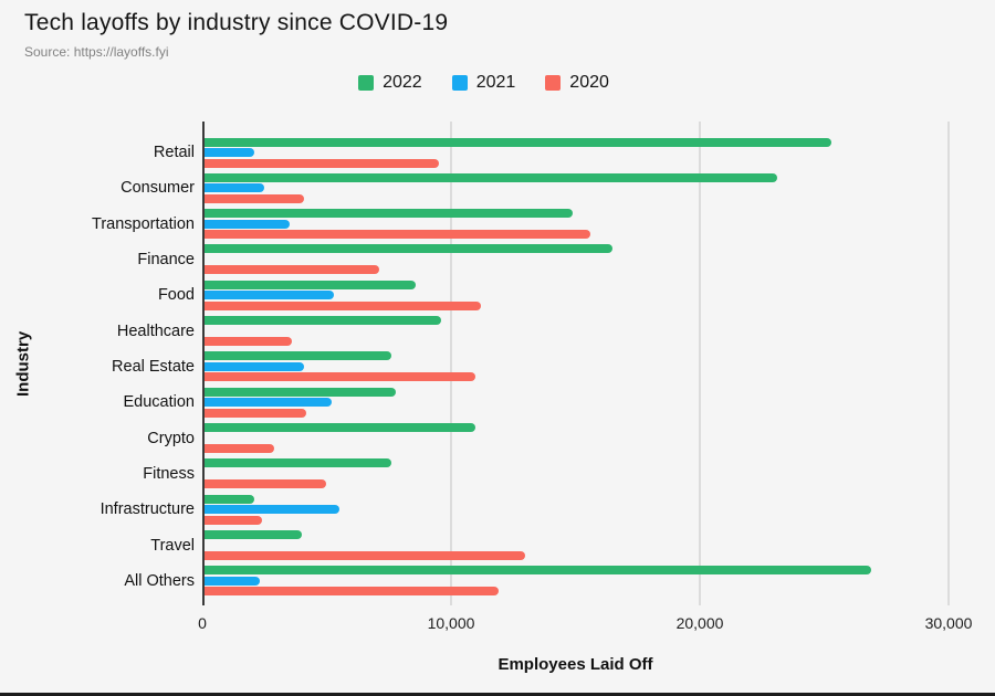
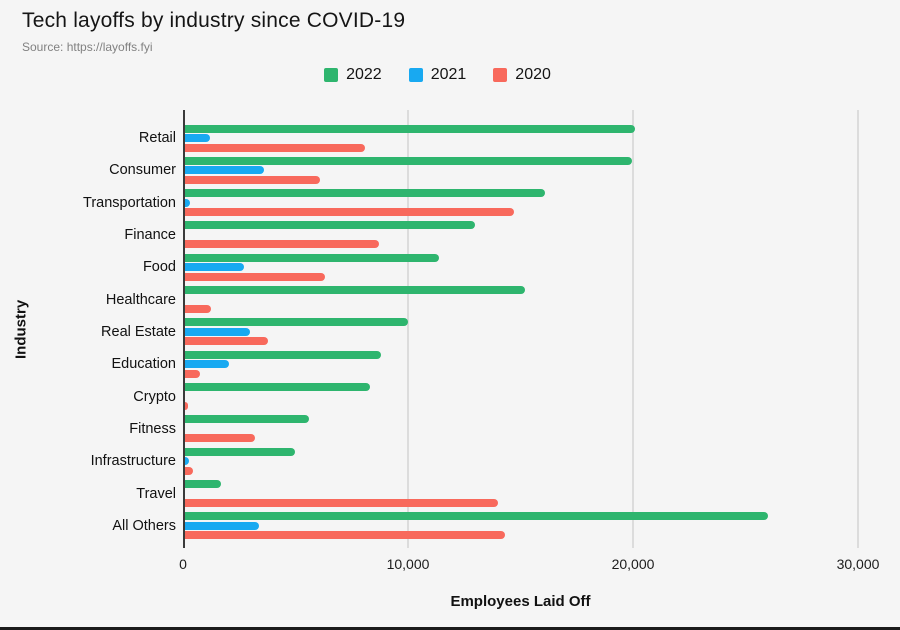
2022/Retail: 25200 -> 20000
2021/Retail: 2000 -> 1100
2020/Retail: 9400 -> 8000
2022/Consumer: 23000 -> 19800
2021/Consumer: 2400 -> 3500
2020/Consumer: 4000 -> 6000
2022/Transportation: 14800 -> 16000
2021/Transportation: 3400 -> 200
2020/Transportation: 15500 -> 14600
2022/Finance: 16400 -> 12900
2020/Finance: 7000 -> 8600
2022/Food: 8500 -> 11300
2021/Food: 5200 -> 2600
2020/Food: 11100 -> 6200
2022/Healthcare: 9500 -> 15100
2020/Healthcare: 3500 -> 1200
2022/Real Estate: 7500 -> 9900
2021/Real Estate: 4000 -> 2900
2020/Real Estate: 10900 -> 3700
2022/Education: 7700 -> 8700
2021/Education: 5100 -> 2000
2020/Education: 4100 -> 600
2022/Crypto: 10900 -> 8200
2020/Crypto: 2800 -> 100
2022/Fitness: 7500 -> 5500
2020/Fitness: 4900 -> 3100
2022/Infrastructure: 2000 -> 4900
2021/Infrastructure: 5400 -> 200
2020/Infrastructure: 2300 -> 400
2022/Travel: 3900 -> 1600
2020/Travel: 12900 -> 13900
2022/All Others: 26800 -> 25900
2021/All Others: 2200 -> 3300
2020/All Others: 11800 -> 14200
